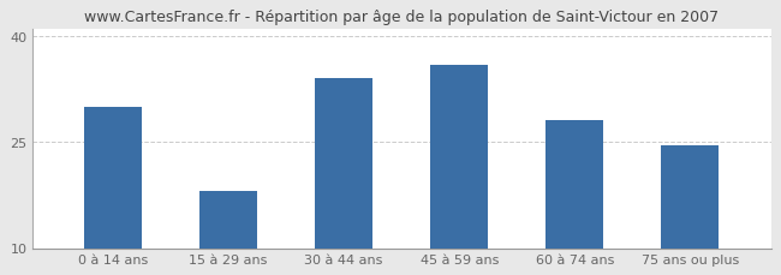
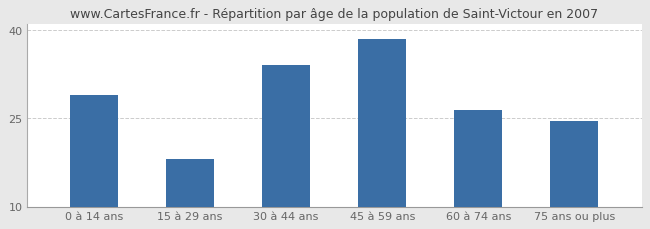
0 à 14 ans: 30.0 -> 29.0
45 à 59 ans: 36.0 -> 38.5
60 à 74 ans: 28.2 -> 26.5
